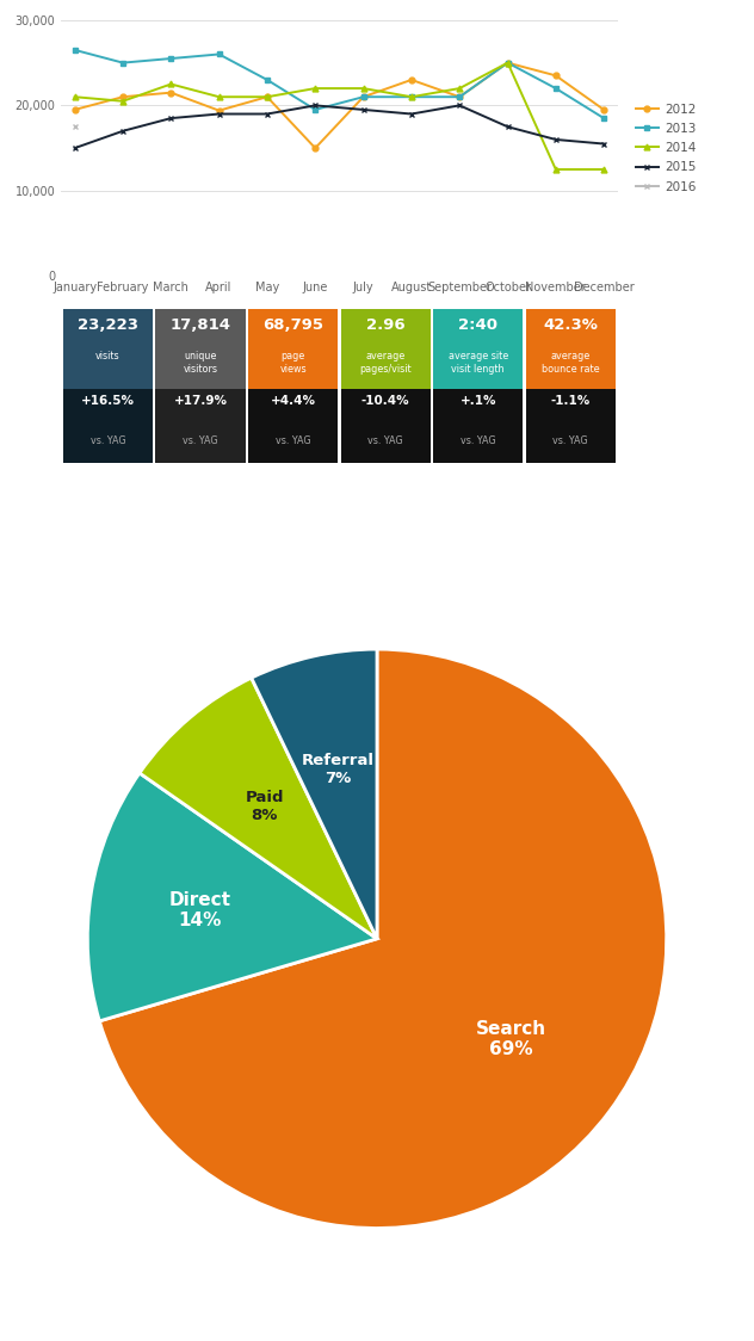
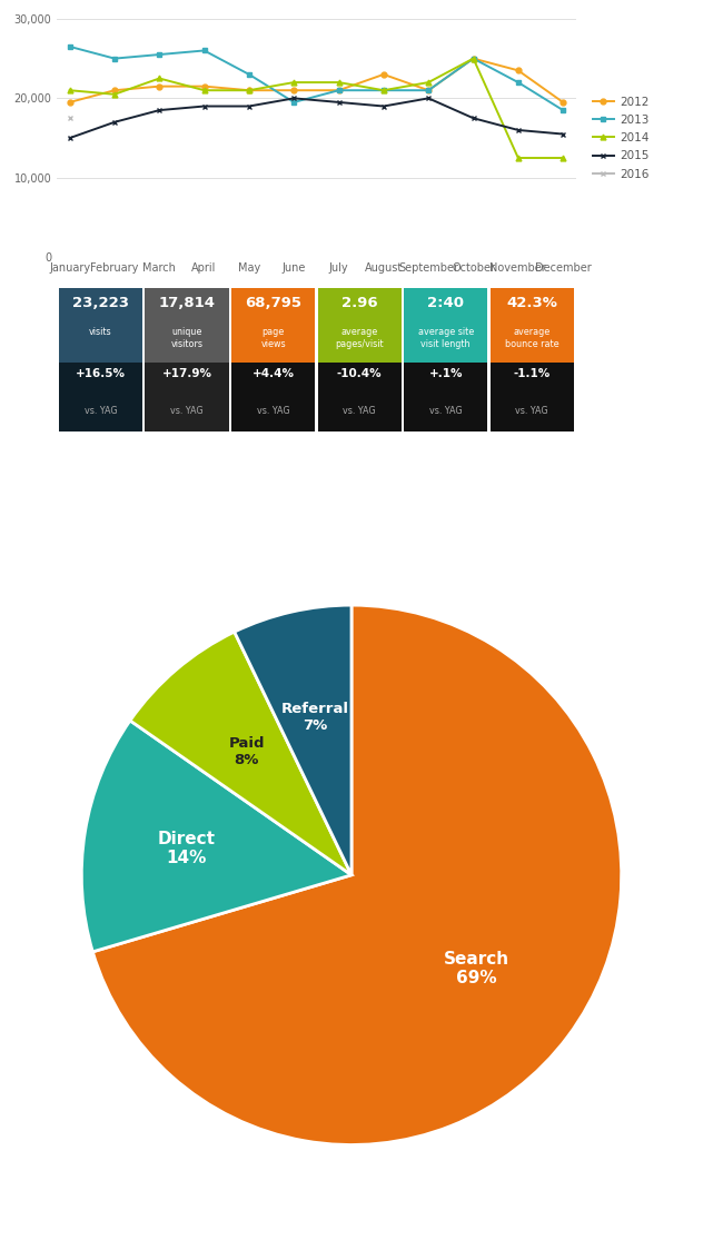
2012/April: 19,400 -> 21,500
2012/June: 15,000 -> 21,000
